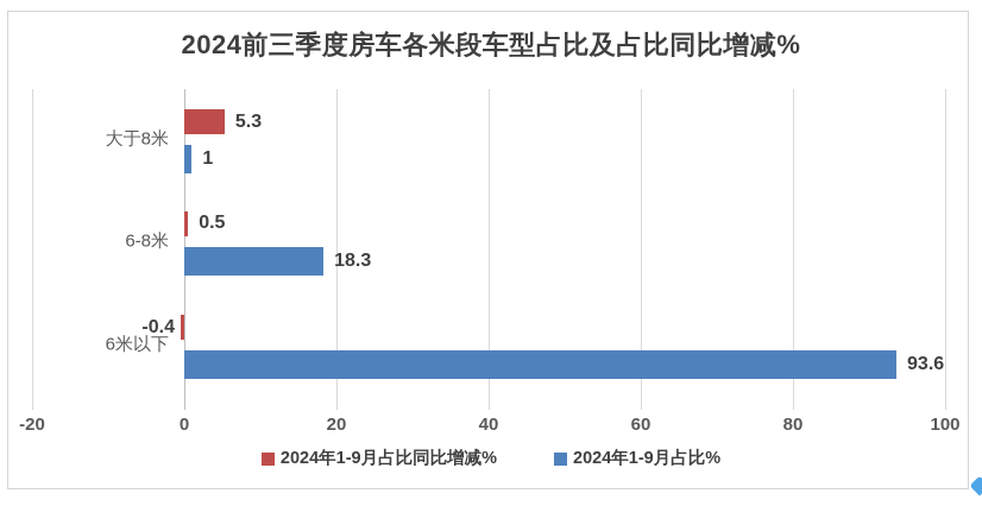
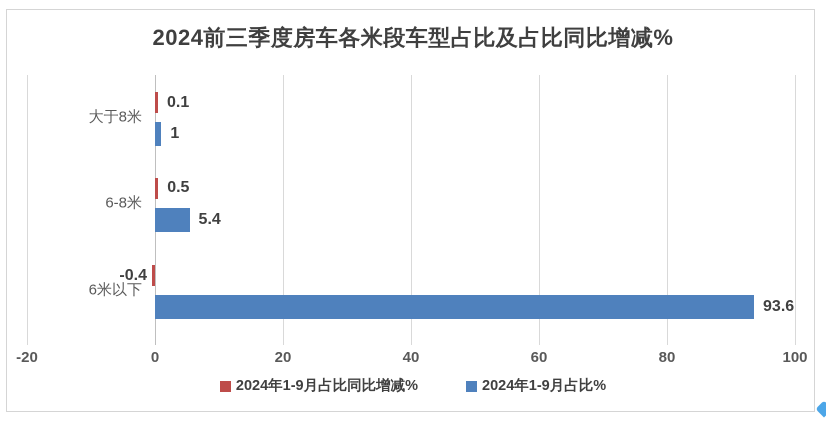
2024年1-9月占比同比增减%/大于8米: 5.3 -> 0.1
2024年1-9月占比%/6-8米: 18.3 -> 5.4
